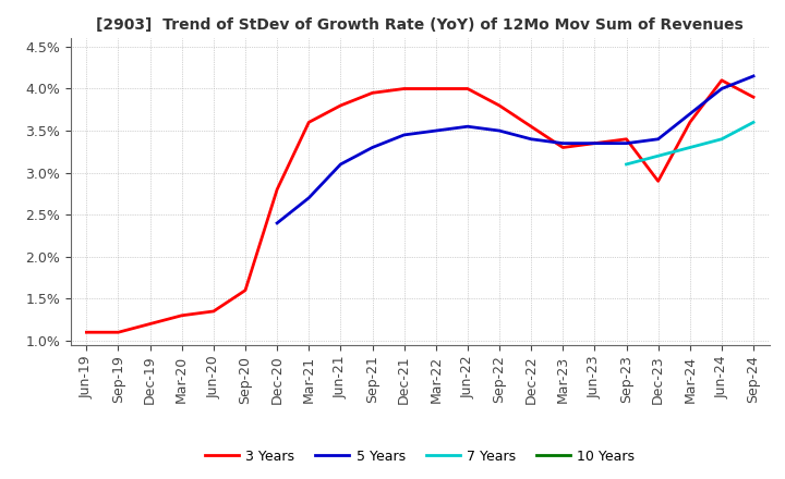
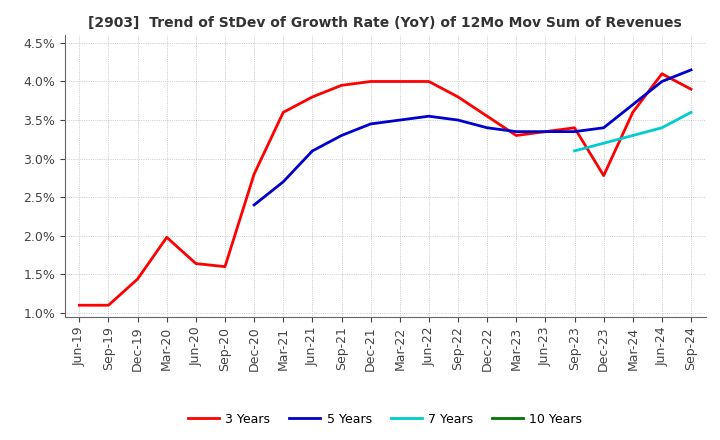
3 Years/Dec-19: 1.20% -> 1.44%
3 Years/Mar-20: 1.30% -> 1.98%
3 Years/Jun-20: 1.35% -> 1.64%
3 Years/Dec-23: 2.90% -> 2.78%
